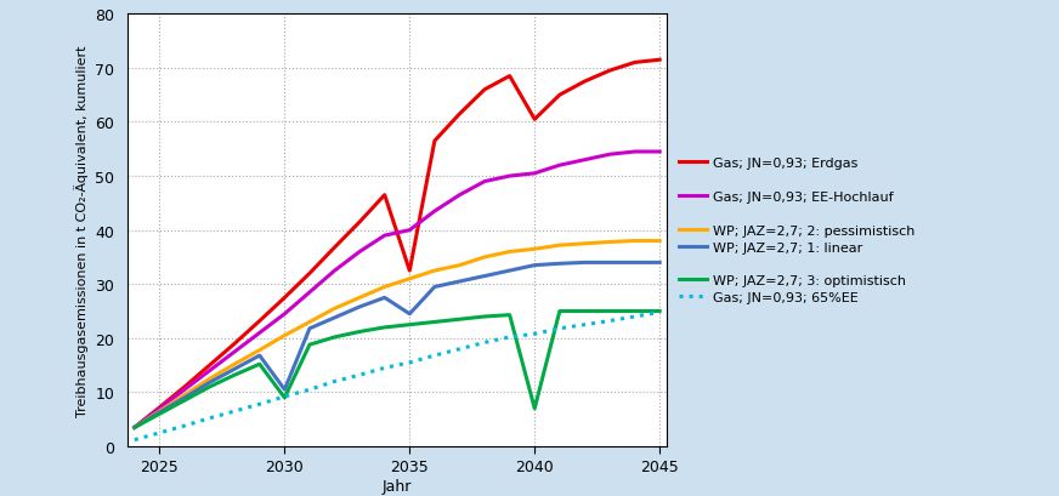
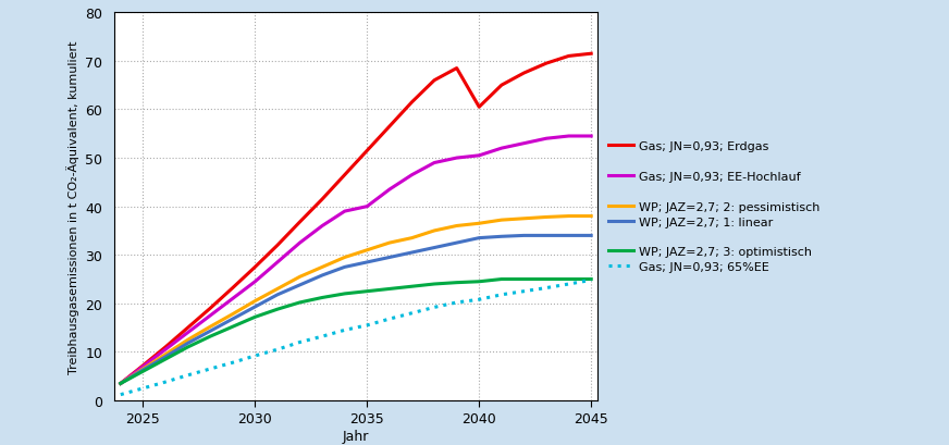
WP; JAZ=2,7; 1: linear/2030: 10.5 -> 19.3
WP; JAZ=2,7; 3: optimistisch/2030: 9.0 -> 17.2
Gas; JN=0,93; Erdgas/2035: 32.5 -> 51.5
WP; JAZ=2,7; 1: linear/2035: 24.5 -> 28.5
WP; JAZ=2,7; 3: optimistisch/2040: 7.0 -> 24.5
